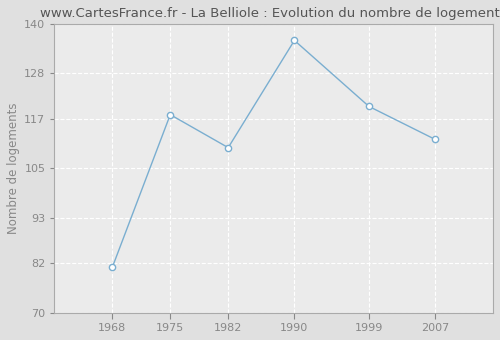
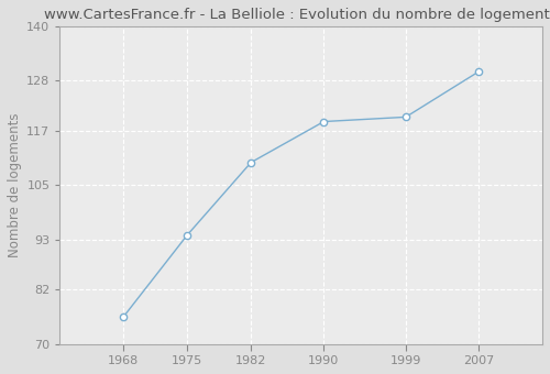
1968: 81 -> 76
1975: 118 -> 94
1990: 136 -> 119
2007: 112 -> 130
